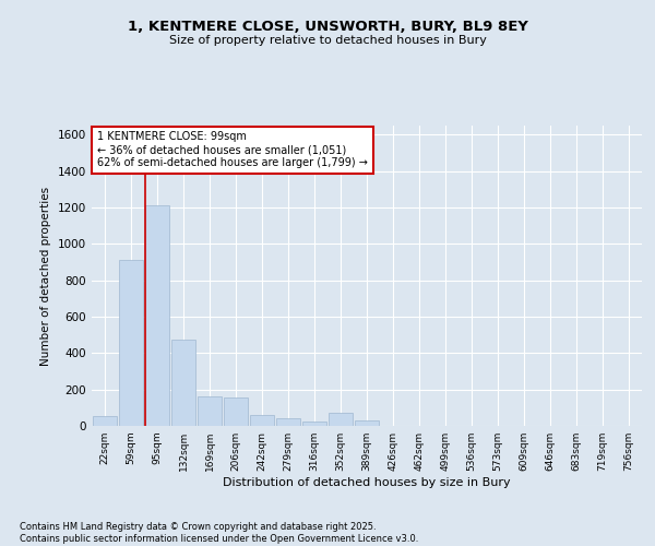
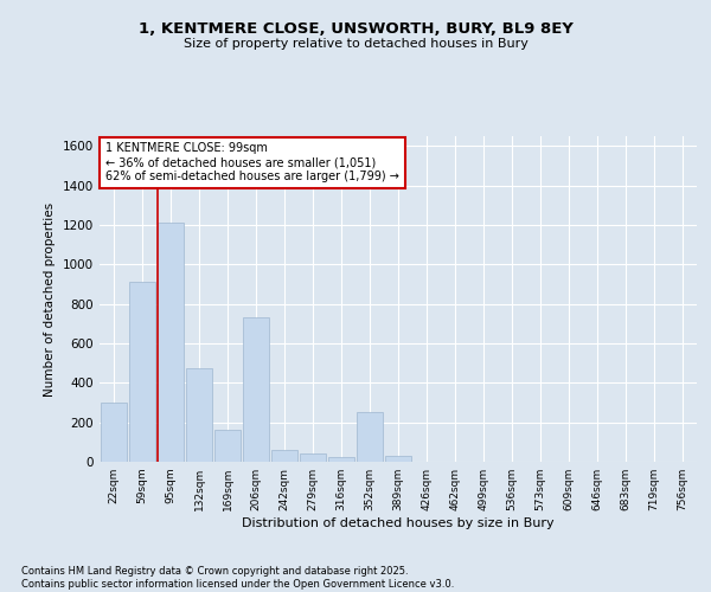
22sqm: 60 -> 300
206sqm: 160 -> 730
352sqm: 70 -> 250
